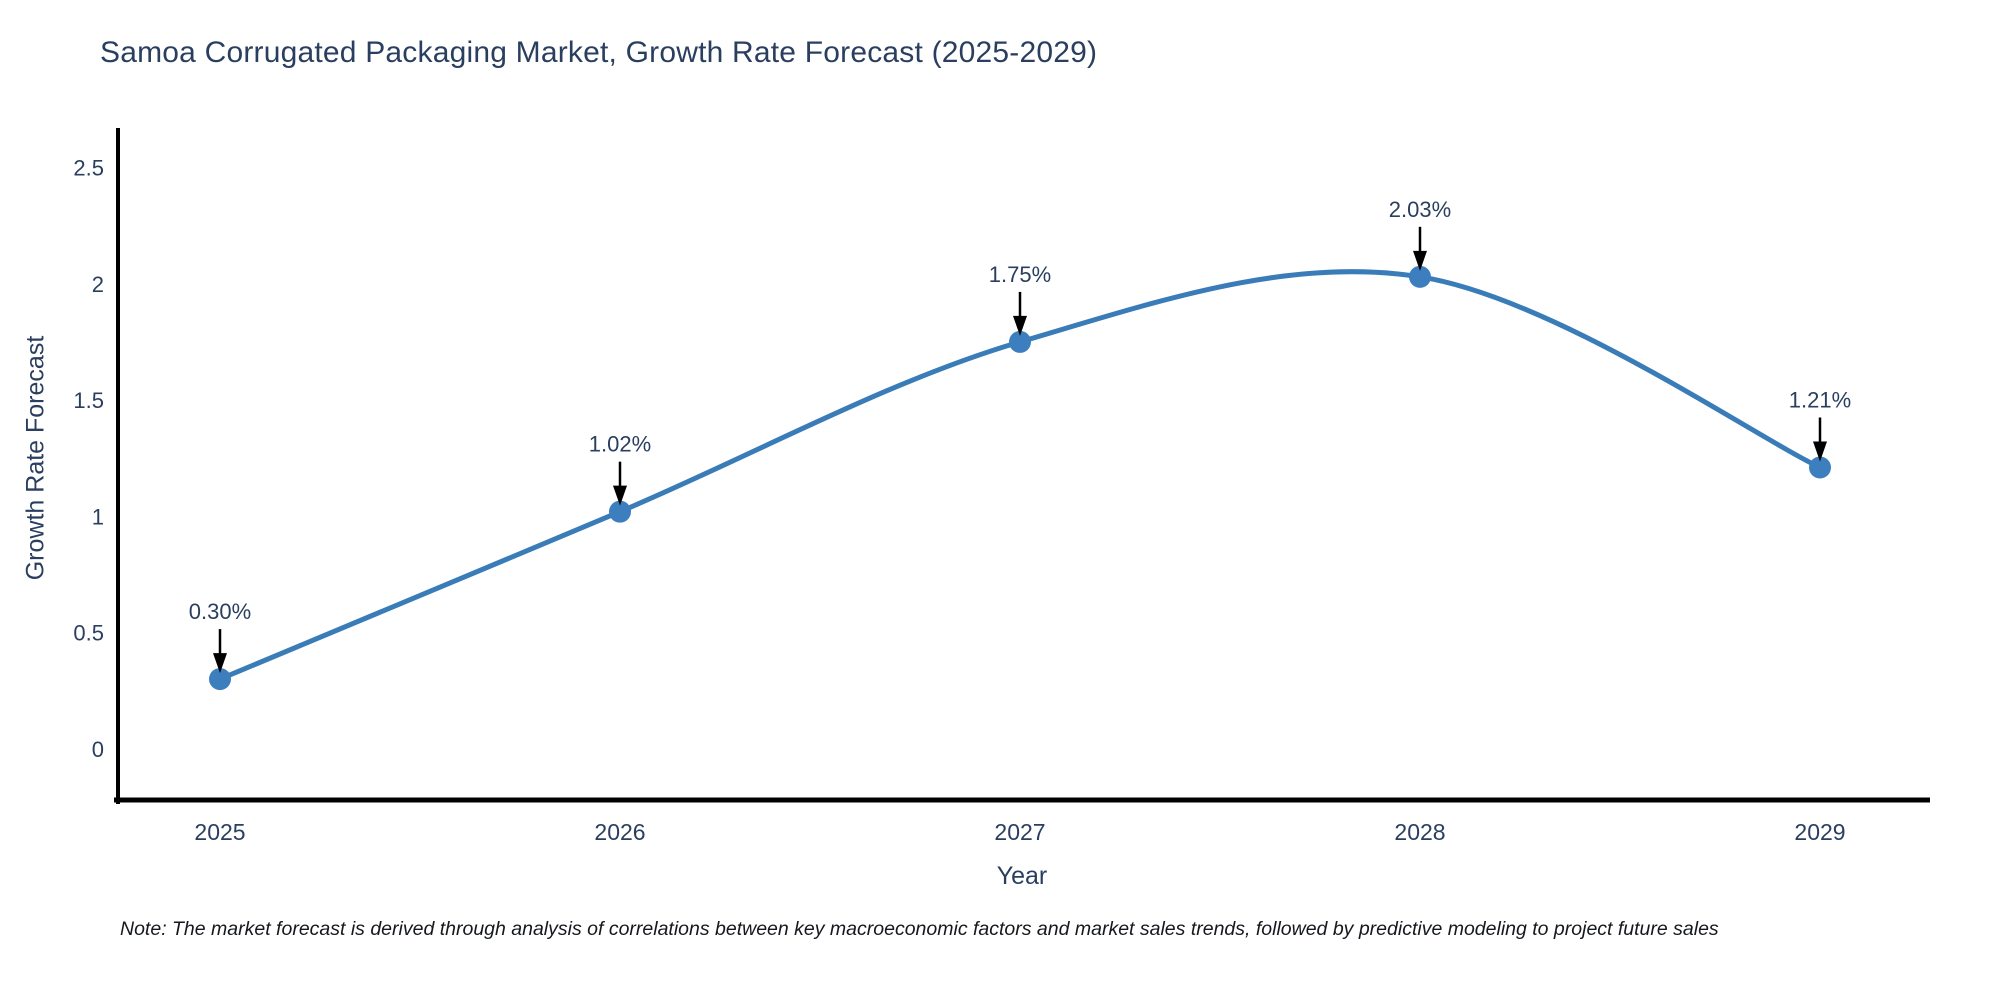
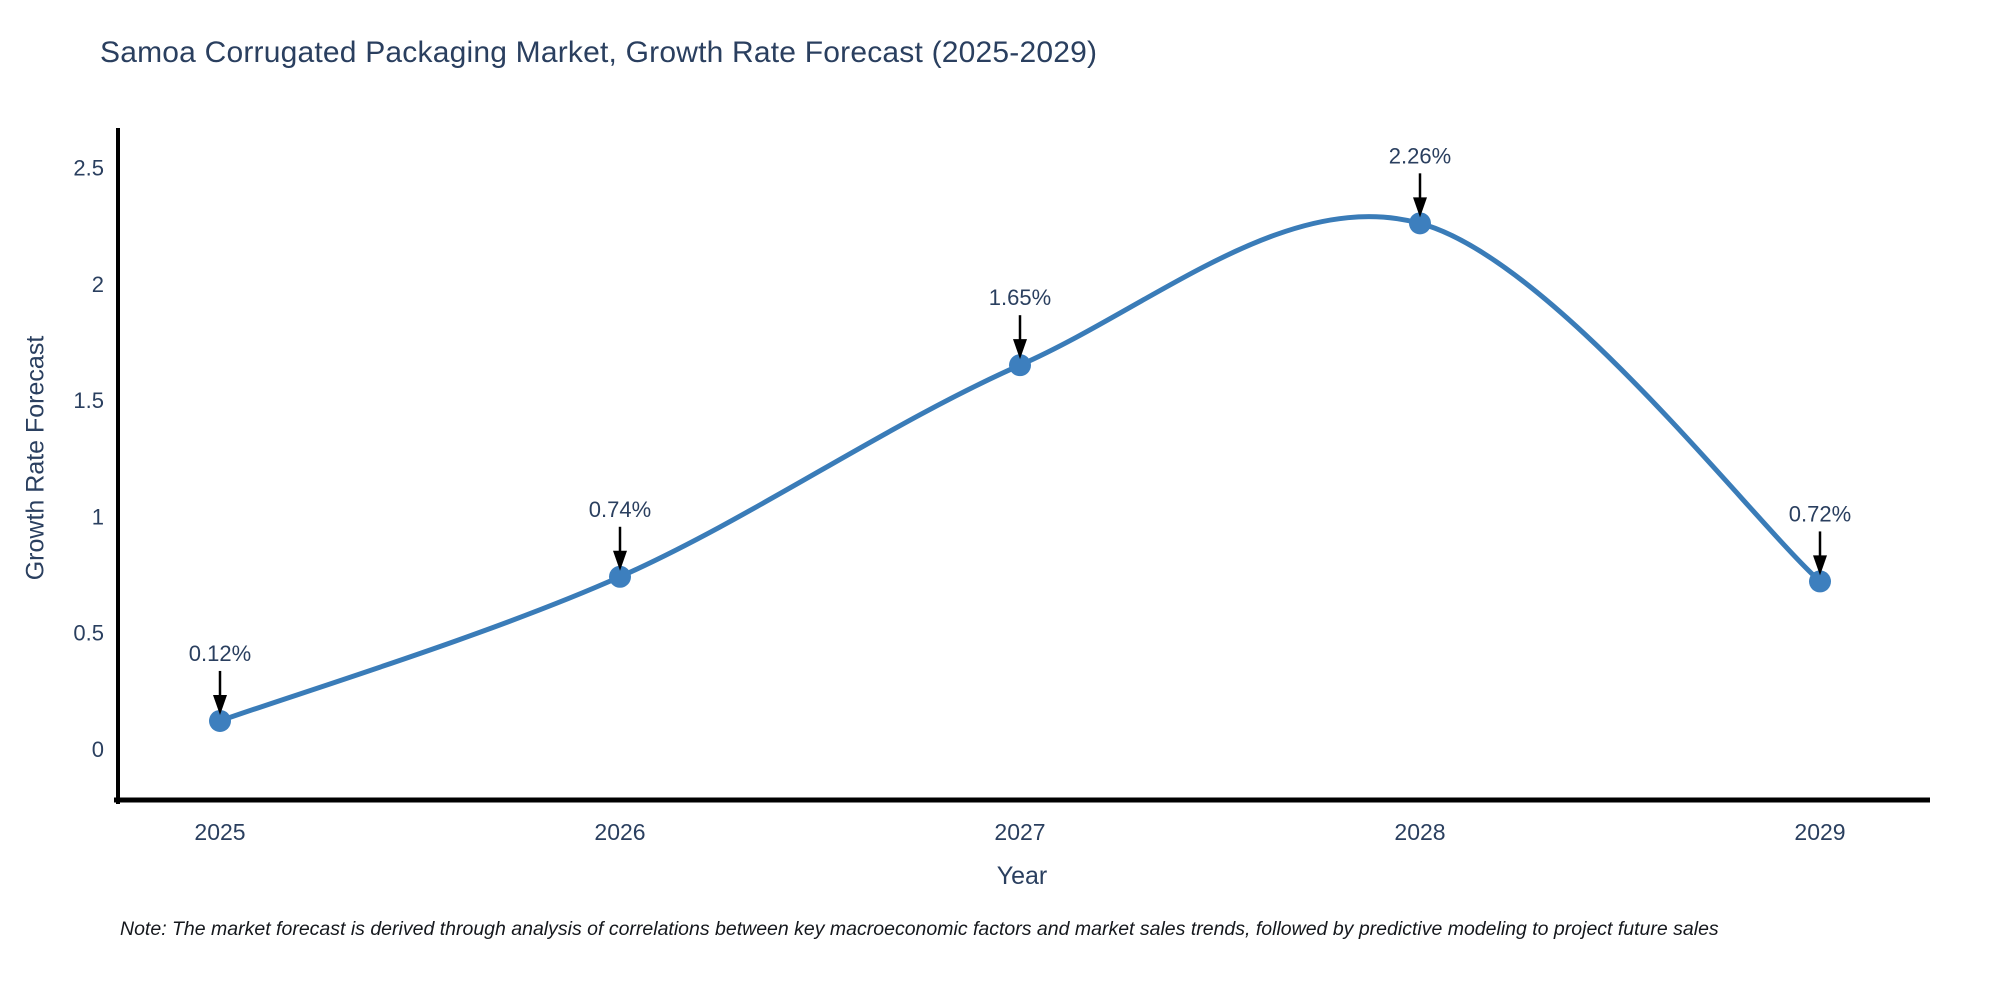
2025: 0.30% -> 0.12%
2026: 1.02% -> 0.74%
2027: 1.75% -> 1.65%
2028: 2.03% -> 2.26%
2029: 1.21% -> 0.72%
